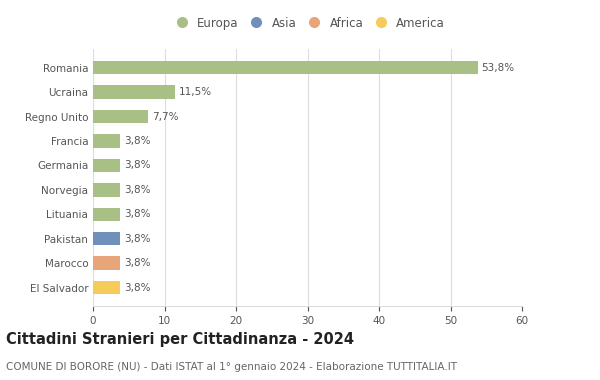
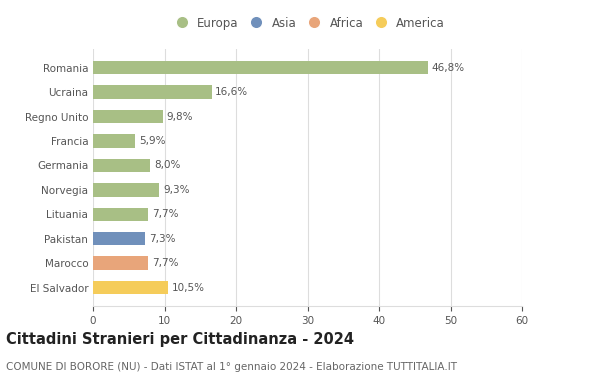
Romania: 53,8% -> 46,8%
Ucraina: 11,5% -> 16,6%
Regno Unito: 7,7% -> 9,8%
Francia: 3,8% -> 5,9%
Germania: 3,8% -> 8,0%
Norvegia: 3,8% -> 9,3%
Lituania: 3,8% -> 7,7%
Pakistan: 3,8% -> 7,3%
Marocco: 3,8% -> 7,7%
El Salvador: 3,8% -> 10,5%
